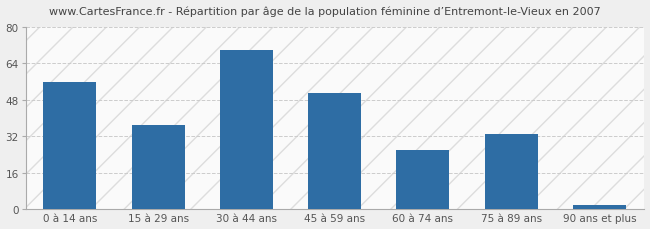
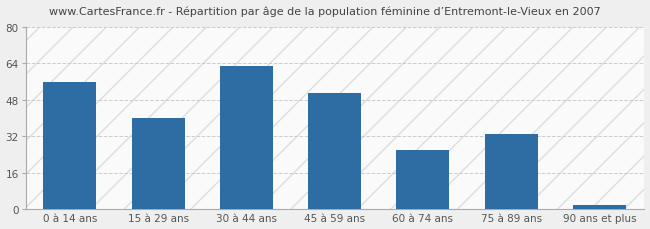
15 à 29 ans: 37 -> 40
30 à 44 ans: 70 -> 63
